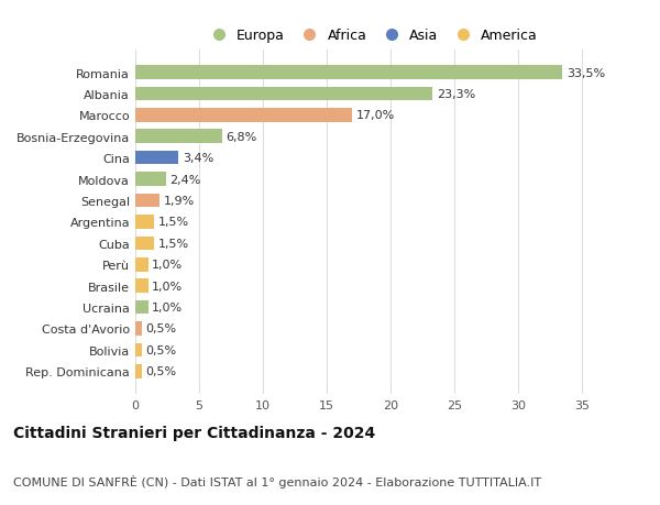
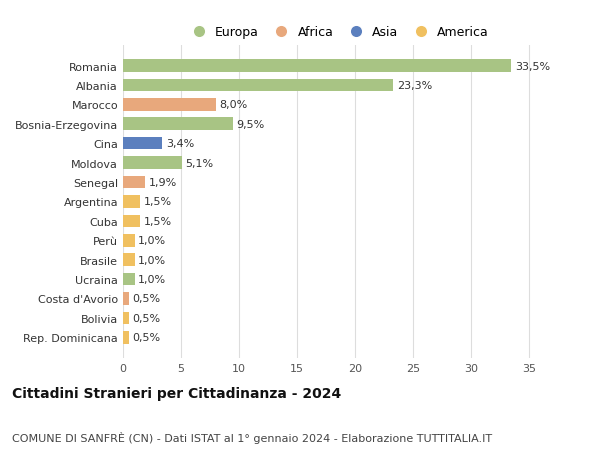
Marocco: 17,0% -> 8,0%
Bosnia-Erzegovina: 6,8% -> 9,5%
Moldova: 2,4% -> 5,1%
